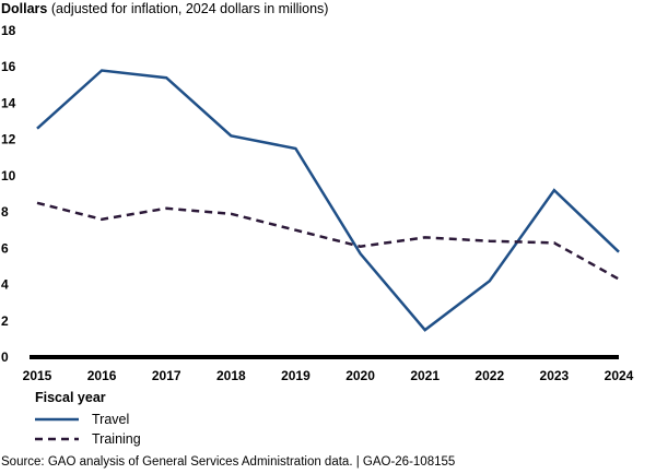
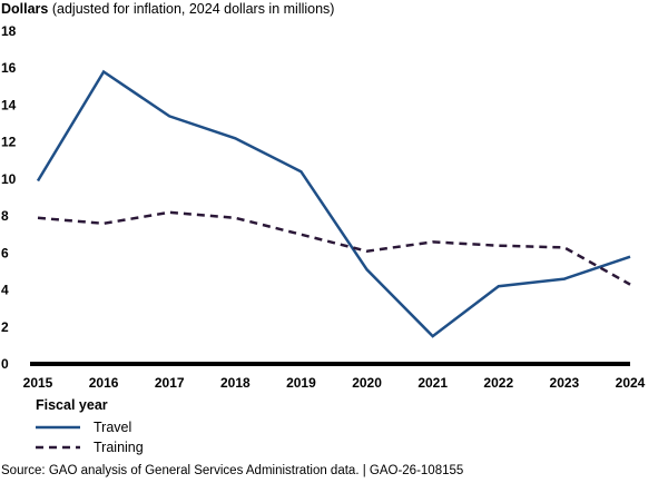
Travel/2015: 12.6 -> 9.9
Training/2015: 8.5 -> 7.9
Travel/2017: 15.4 -> 13.4
Travel/2019: 11.5 -> 10.4
Travel/2020: 5.7 -> 5.1
Travel/2023: 9.2 -> 4.6
